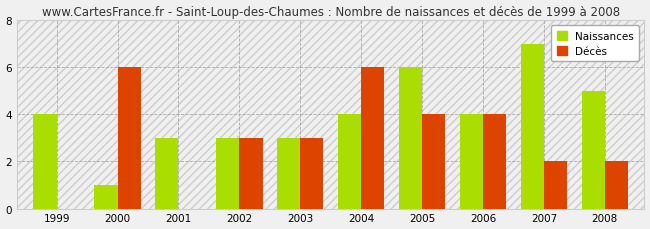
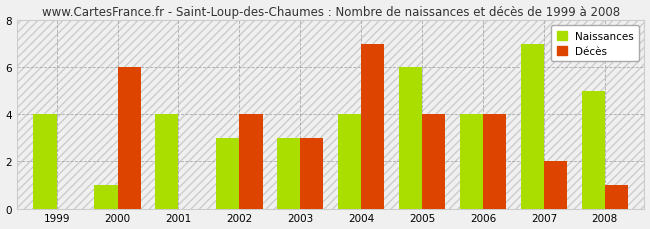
Naissances/2001: 3 -> 4
Décès/2002: 3 -> 4
Décès/2004: 6 -> 7
Décès/2008: 2 -> 1
